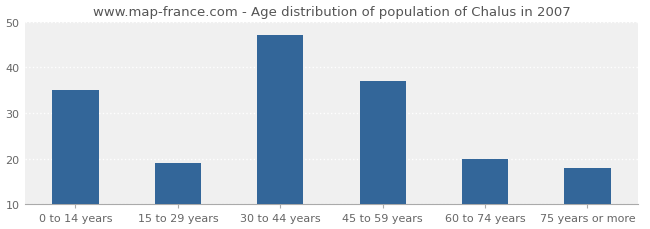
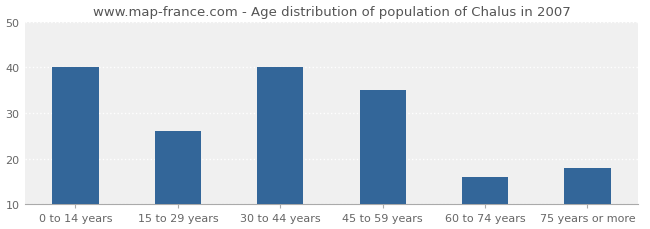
0 to 14 years: 35 -> 40
15 to 29 years: 19 -> 26
30 to 44 years: 47 -> 40
45 to 59 years: 37 -> 35
60 to 74 years: 20 -> 16
